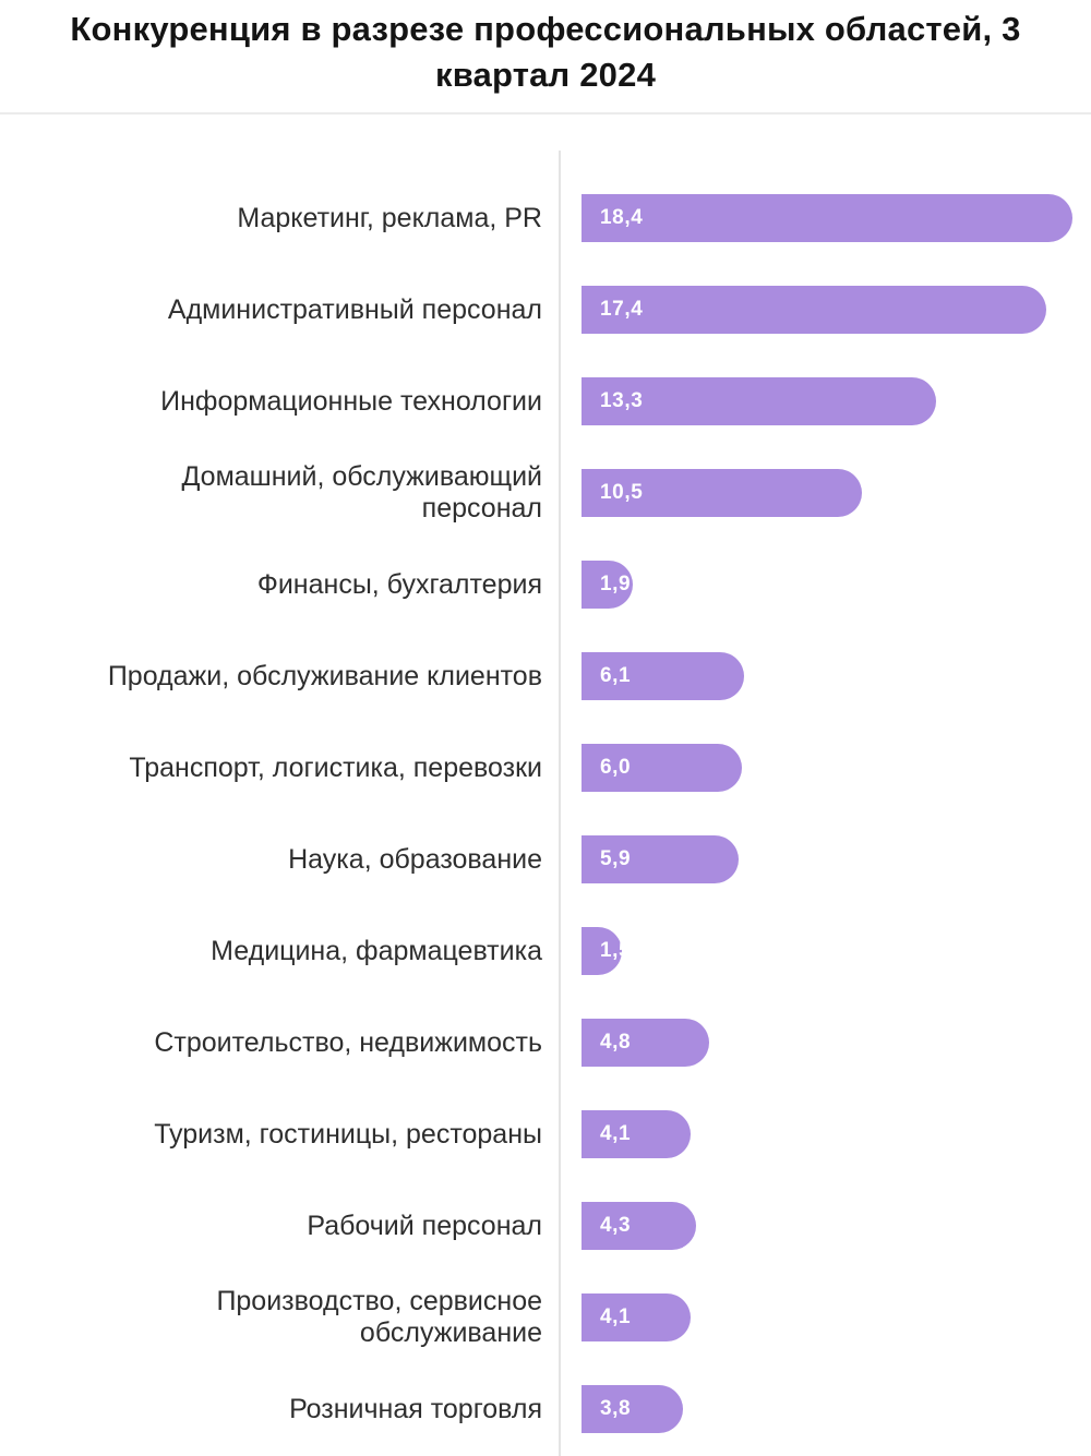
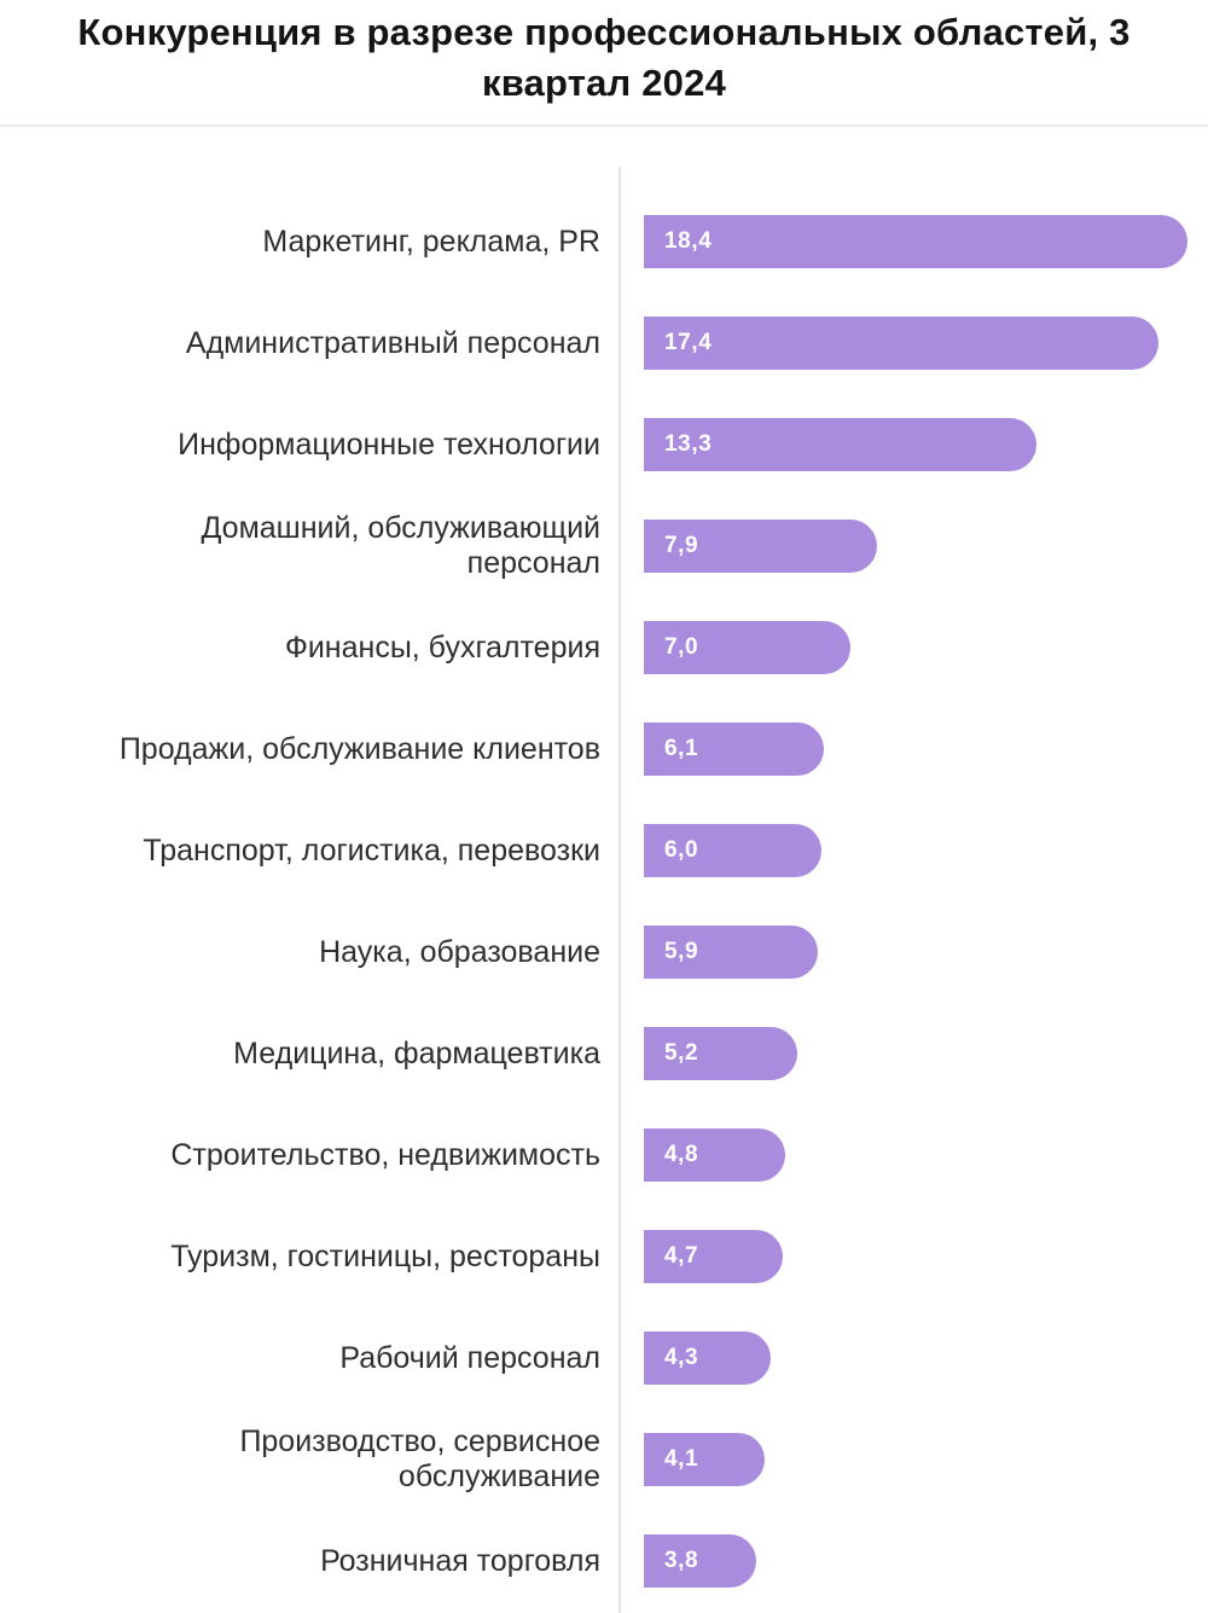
Домашний, обслуживающий персонал: 10,5 -> 7,9
Финансы, бухгалтерия: 1,9 -> 7,0
Медицина, фармацевтика: 1,5 -> 5,2
Туризм, гостиницы, рестораны: 4,1 -> 4,7
